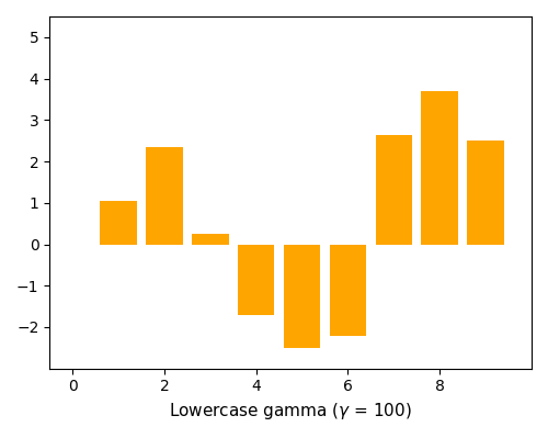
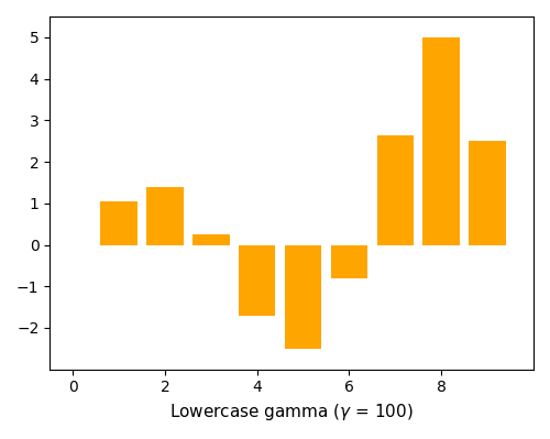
2: 2.35 -> 1.40
6: -2.20 -> -0.80
8: 3.70 -> 5.00
